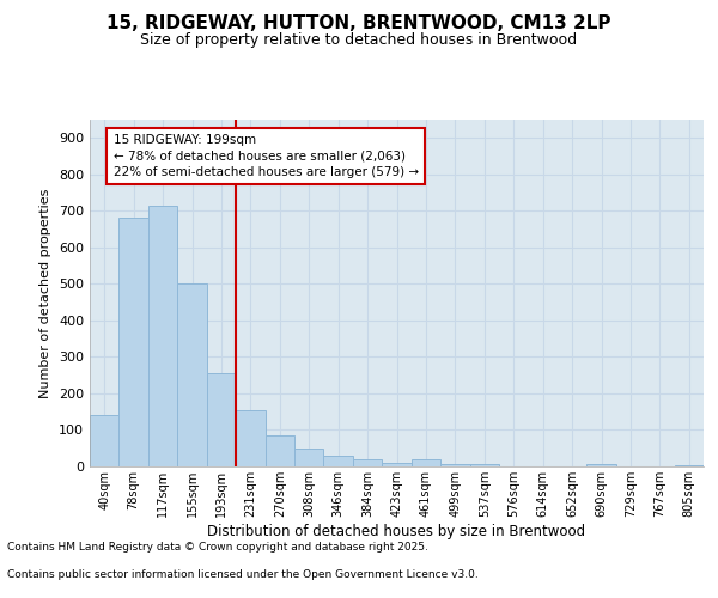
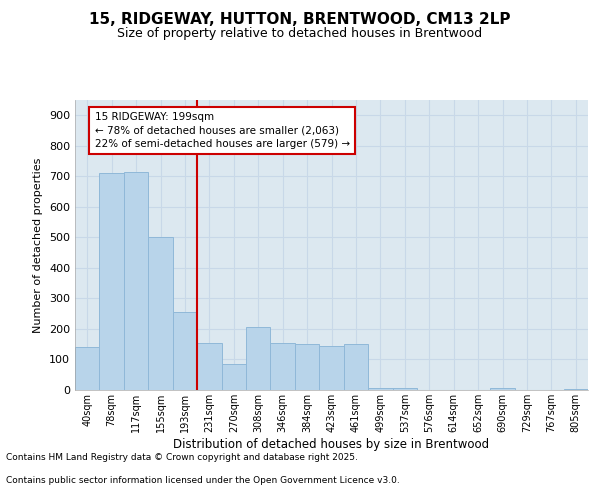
78sqm: 680 -> 710
308sqm: 50 -> 205
346sqm: 30 -> 155
384sqm: 20 -> 150
423sqm: 10 -> 145
461sqm: 20 -> 150
